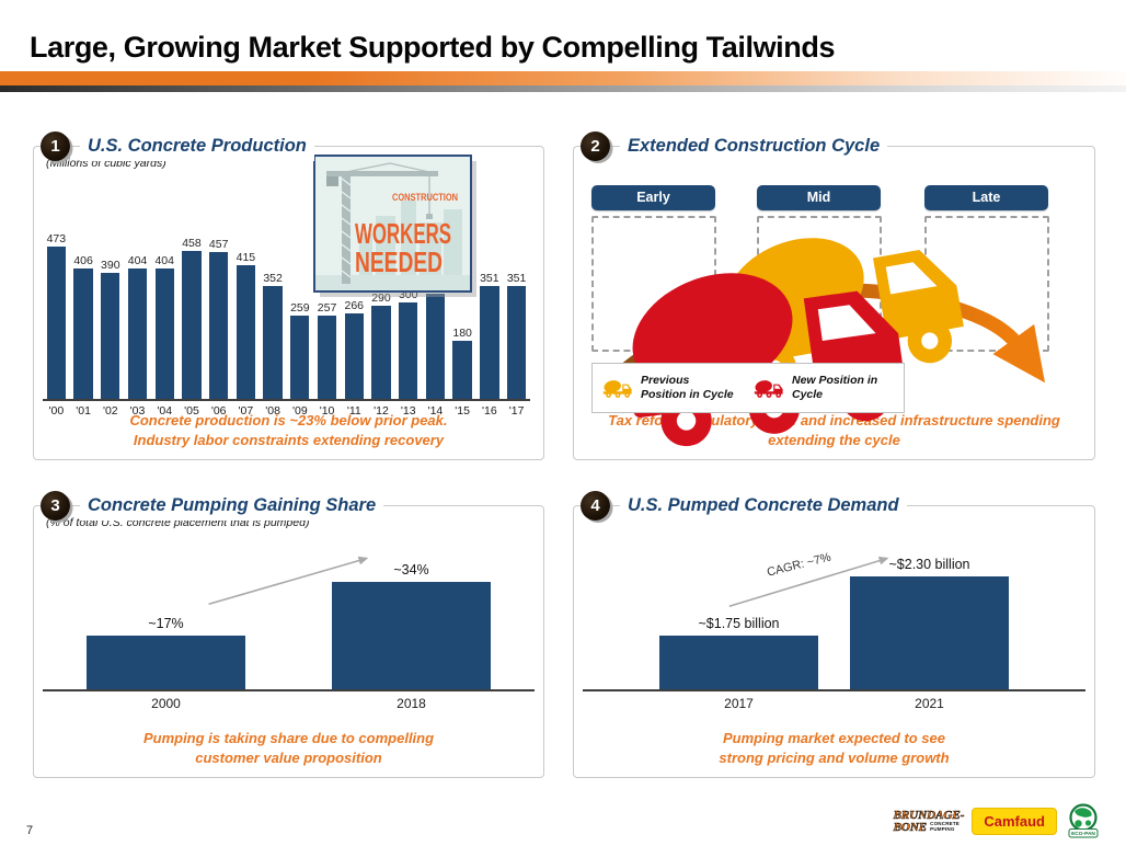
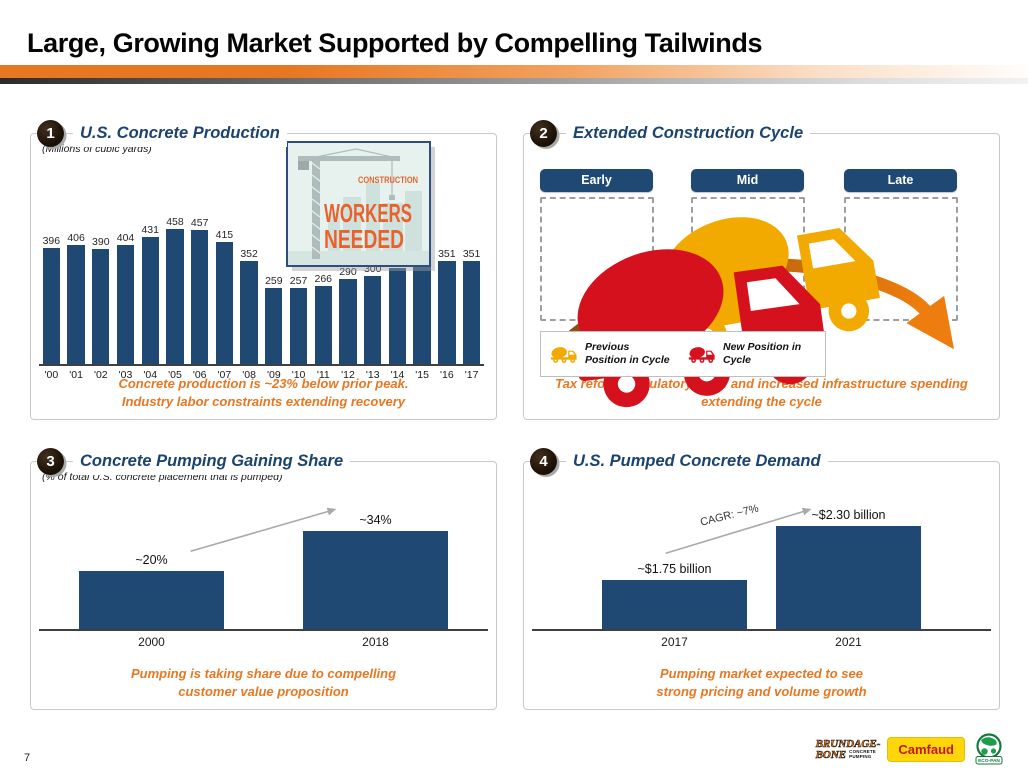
U.S. Concrete Production/'00: 473 -> 396
U.S. Concrete Production/'04: 404 -> 431
U.S. Concrete Production/'15: 180 -> 336
Concrete Pumping Gaining Share/2000: 17 -> 20
